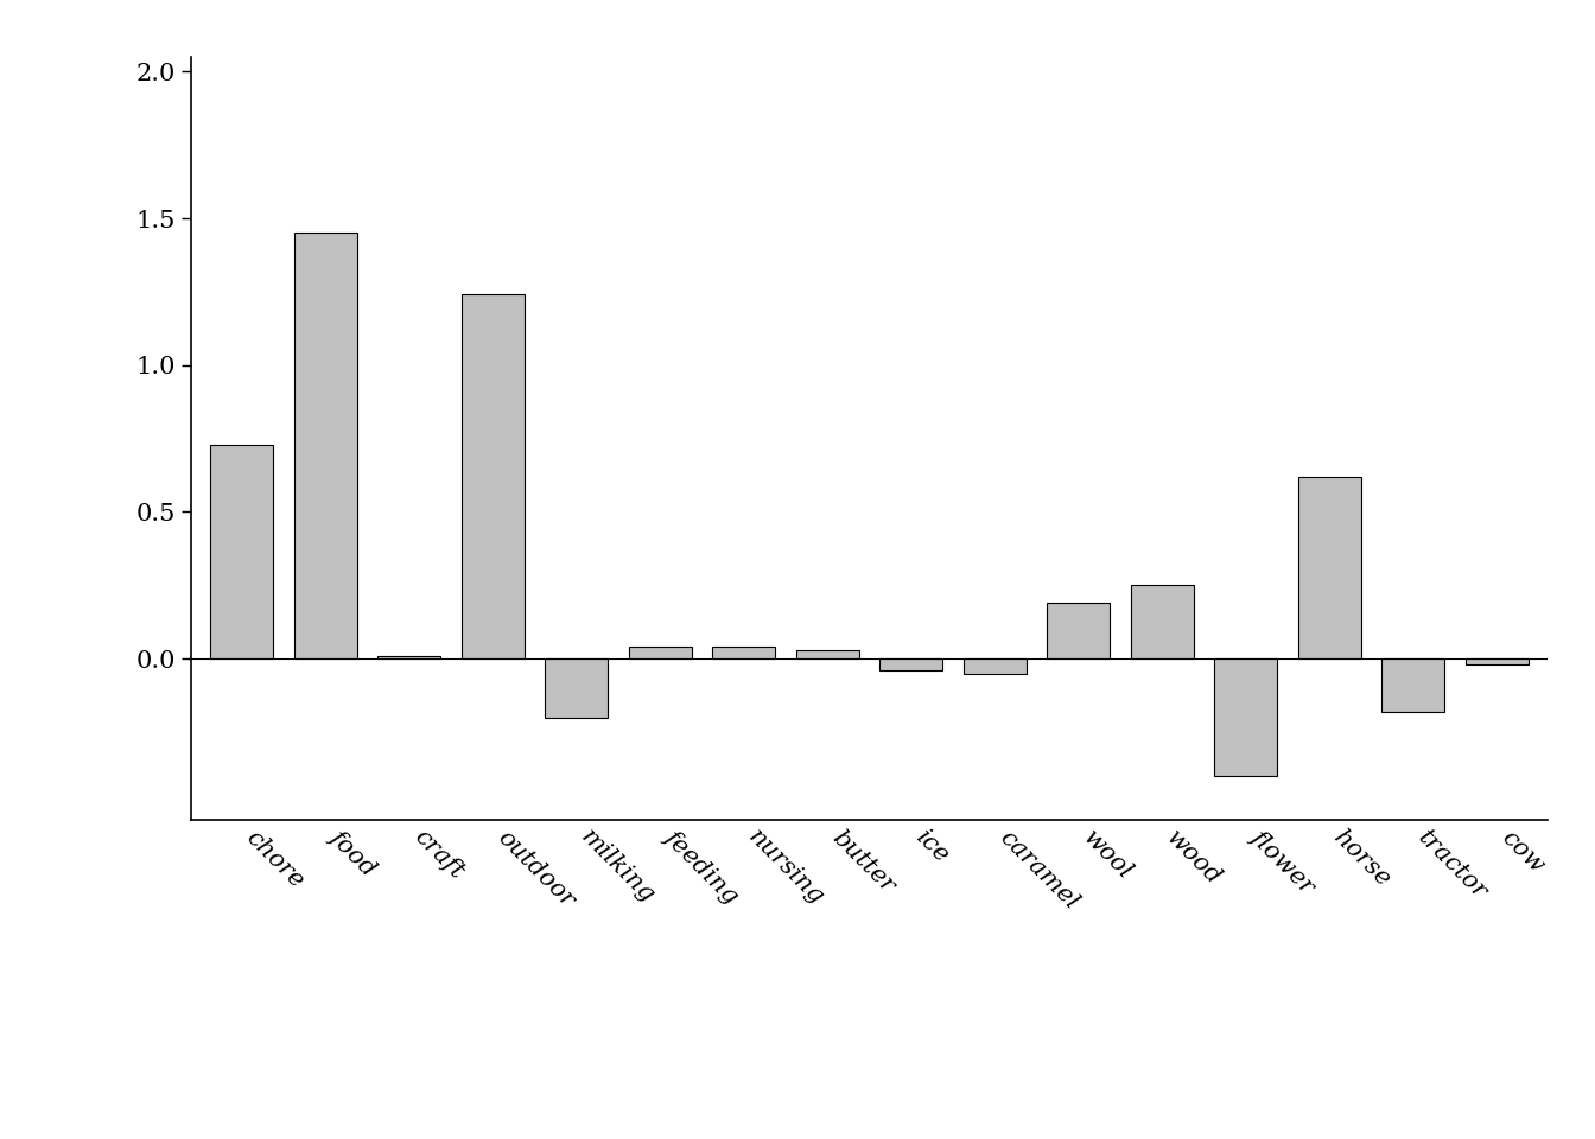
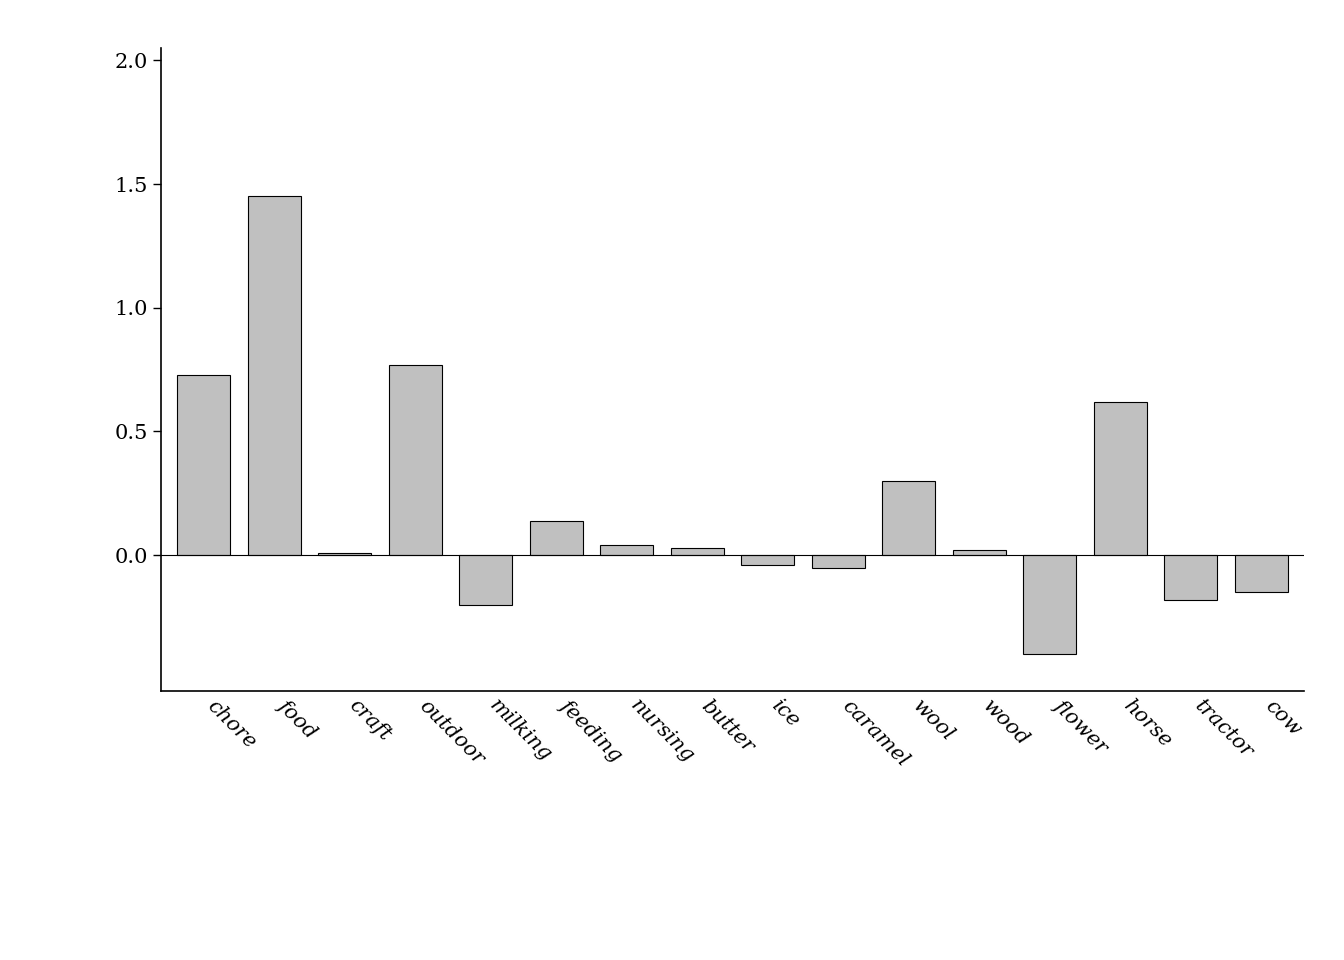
outdoor: 1.24 -> 0.77
feeding: 0.04 -> 0.14
wool: 0.19 -> 0.30
wood: 0.25 -> 0.02
cow: -0.02 -> -0.15
